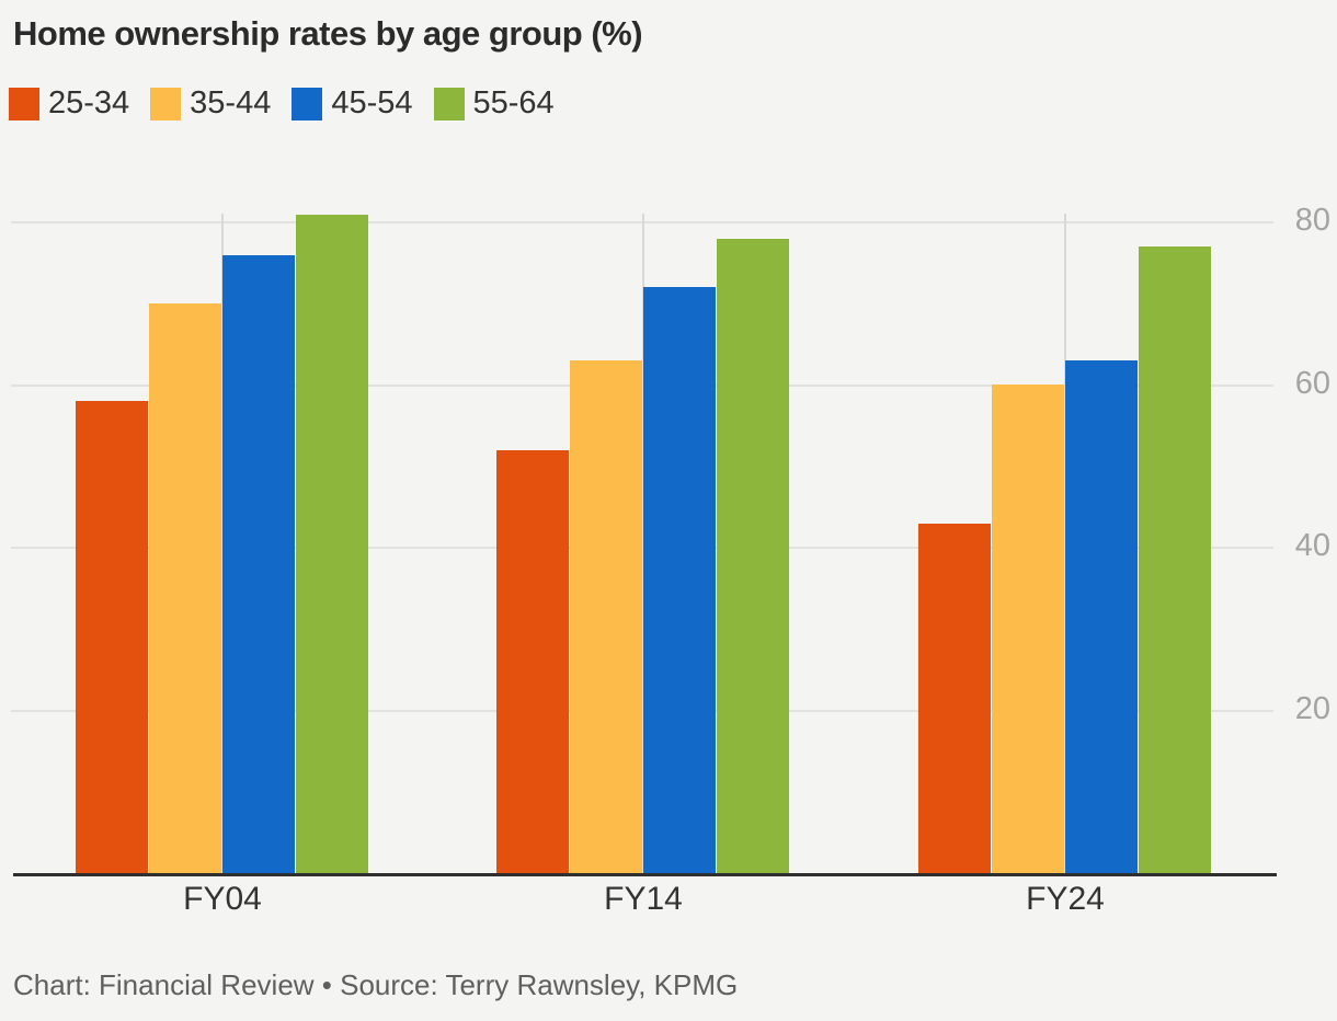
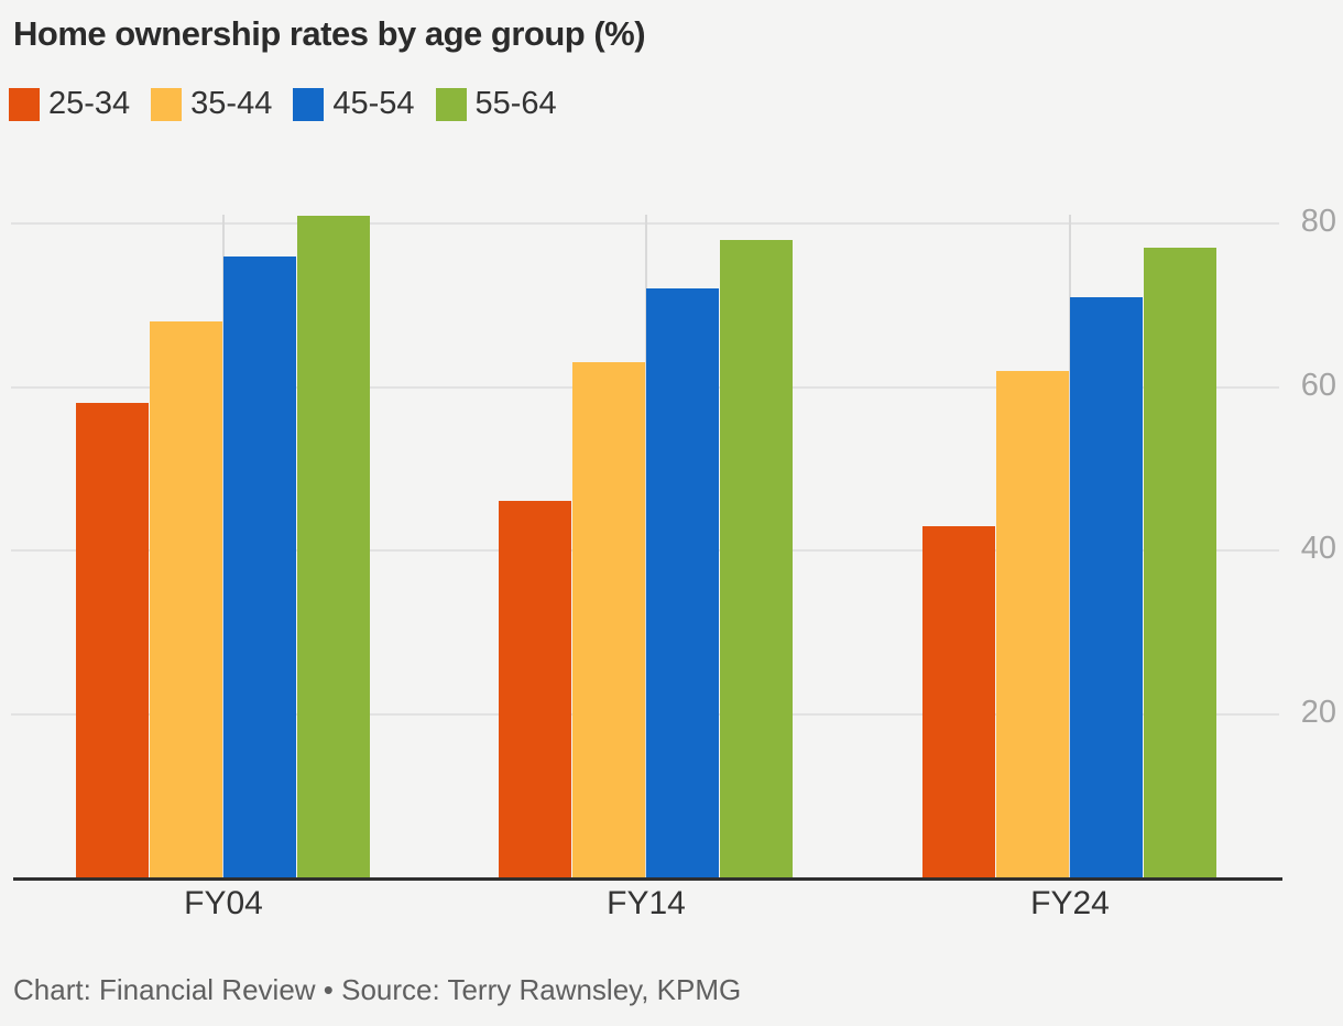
35-44/FY04: 70 -> 68
25-34/FY14: 52 -> 46
35-44/FY24: 60 -> 62
45-54/FY24: 63 -> 71
